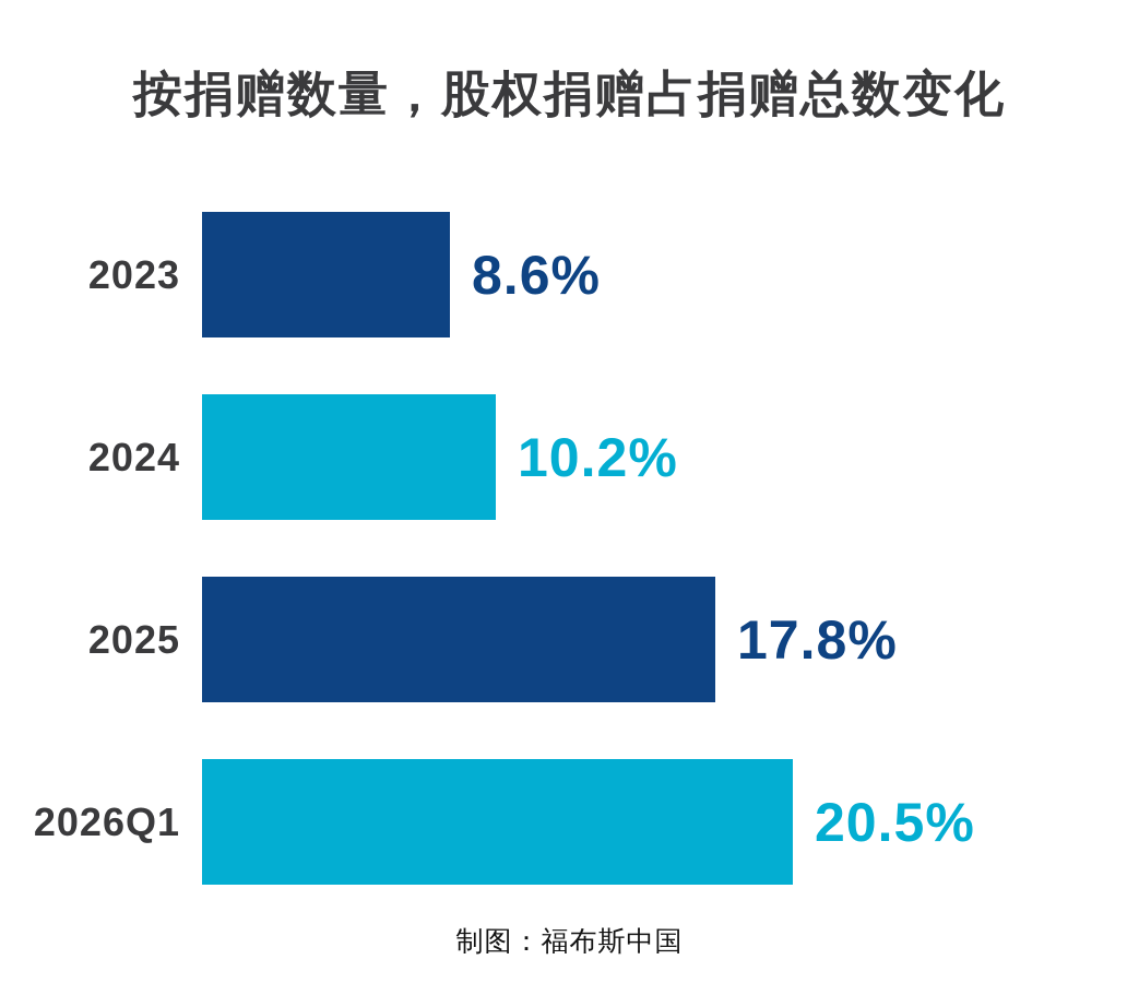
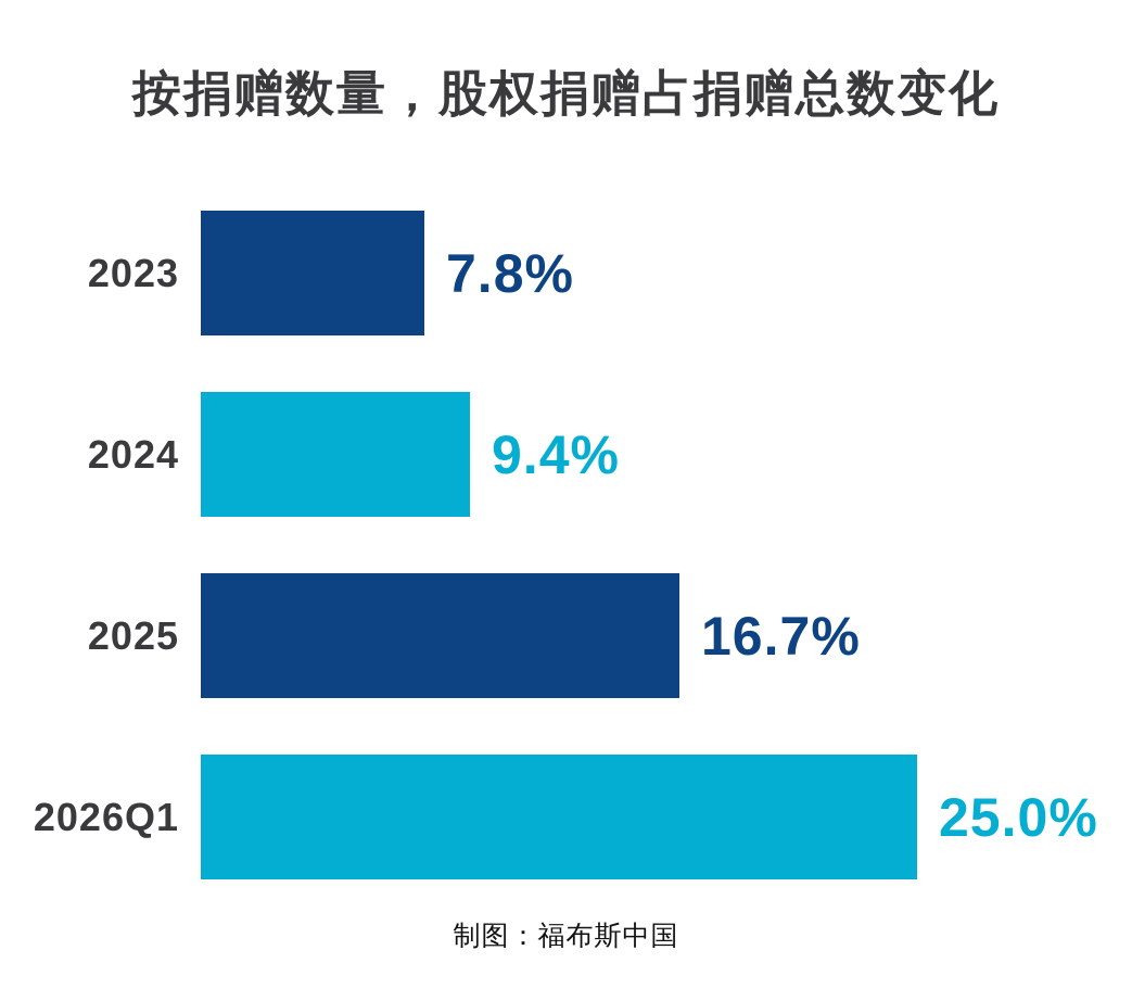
2023: 8.6% -> 7.8%
2024: 10.2% -> 9.4%
2025: 17.8% -> 16.7%
2026Q1: 20.5% -> 25.0%
